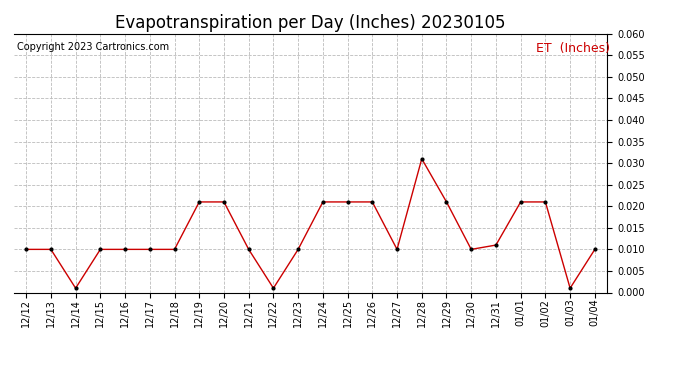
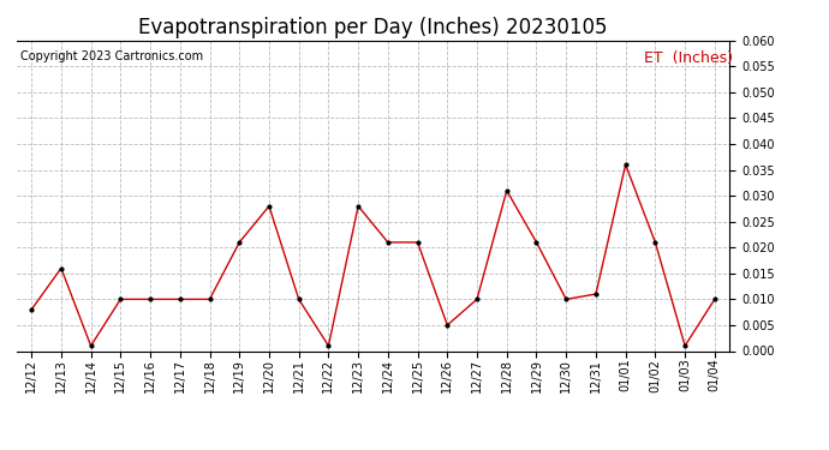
12/12: 0.010 -> 0.008
12/13: 0.010 -> 0.016
12/20: 0.021 -> 0.028
12/23: 0.010 -> 0.028
12/26: 0.021 -> 0.005
01/01: 0.021 -> 0.036
